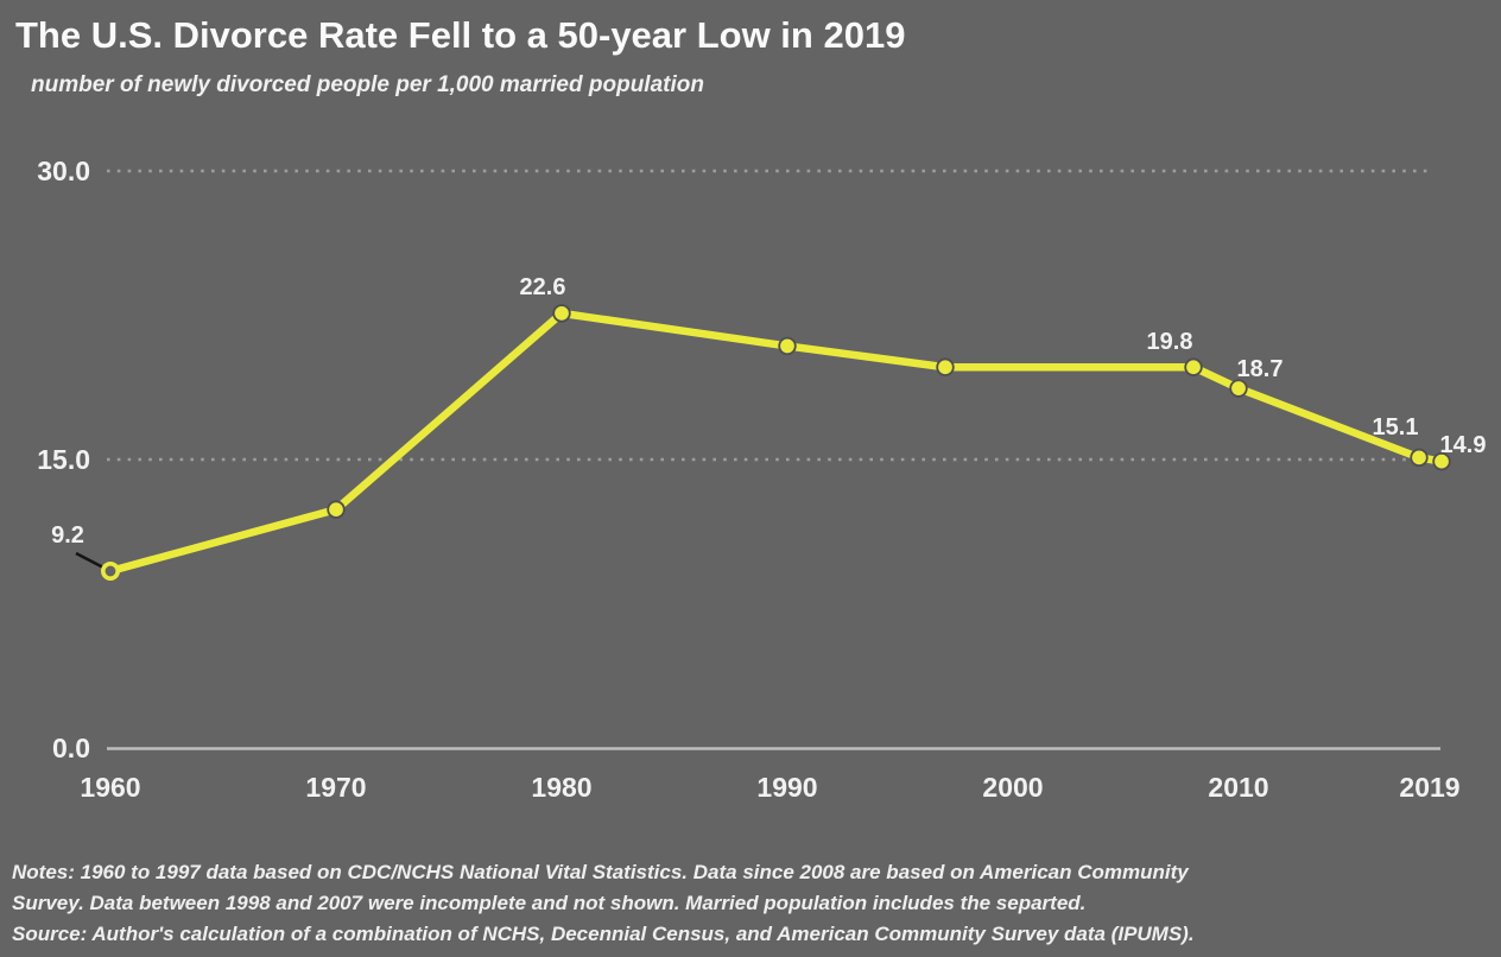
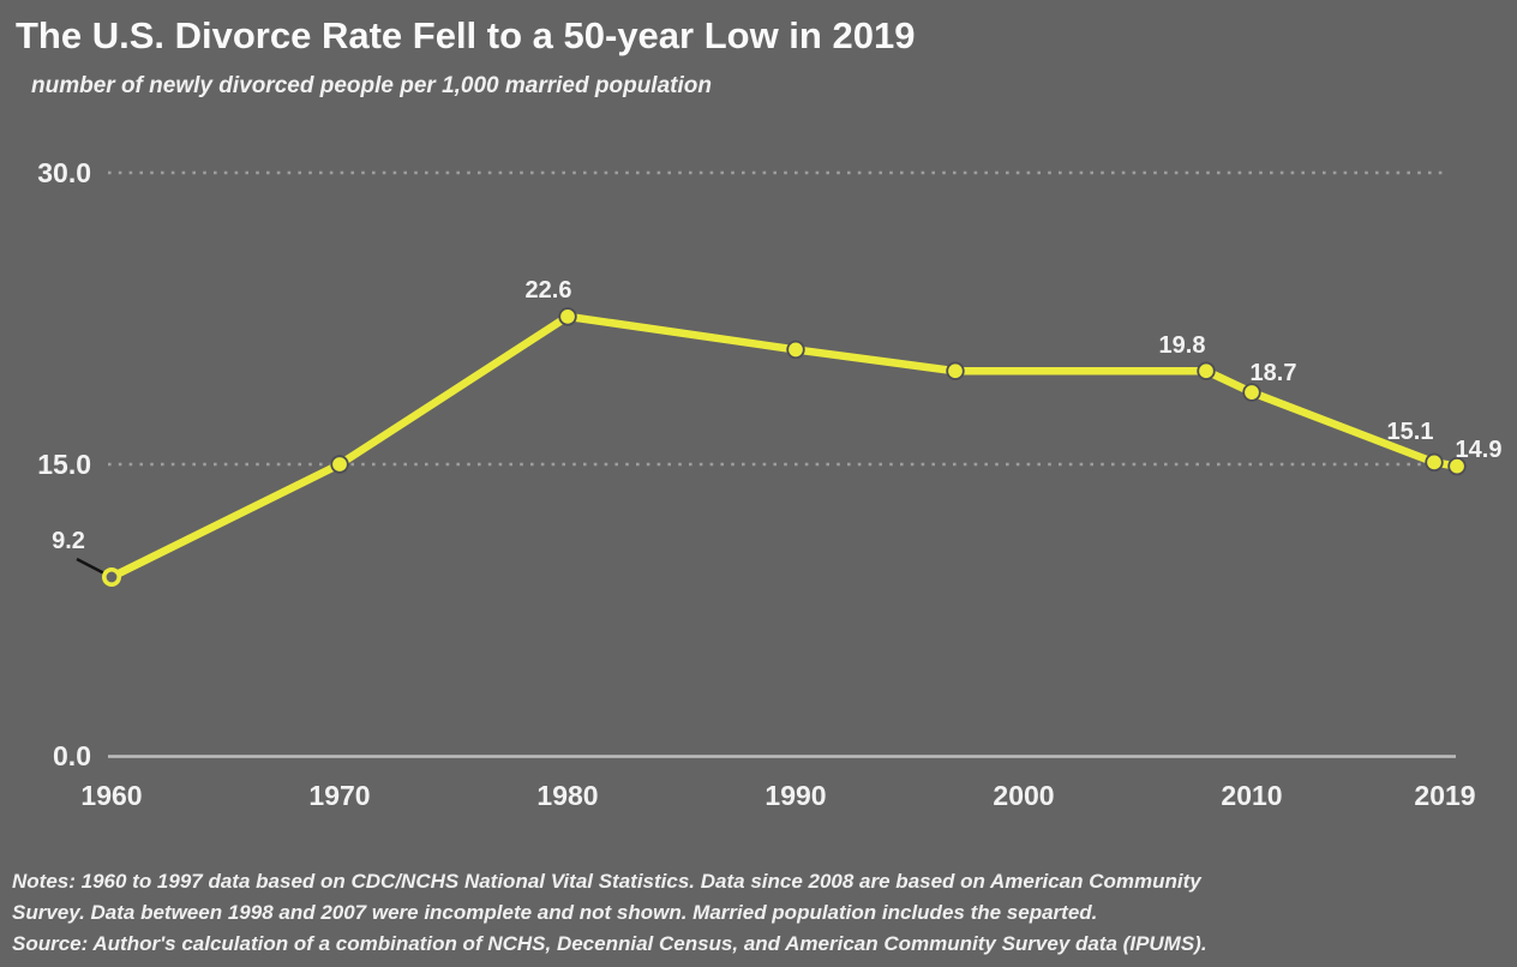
1970: 12.4 -> 15.0
